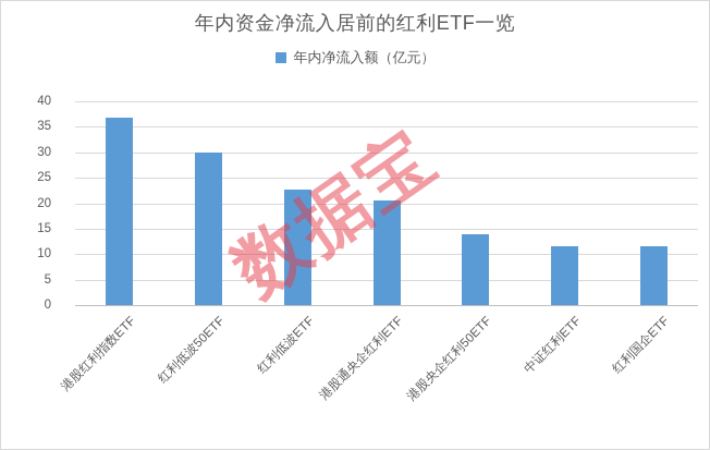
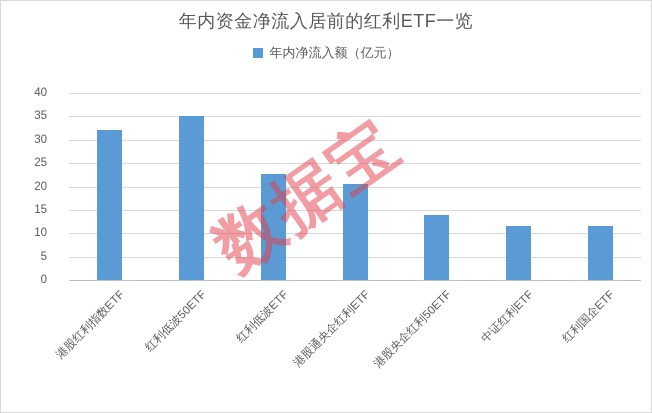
港股红利指数ETF: 37 -> 32
红利低波50ETF: 30 -> 35
